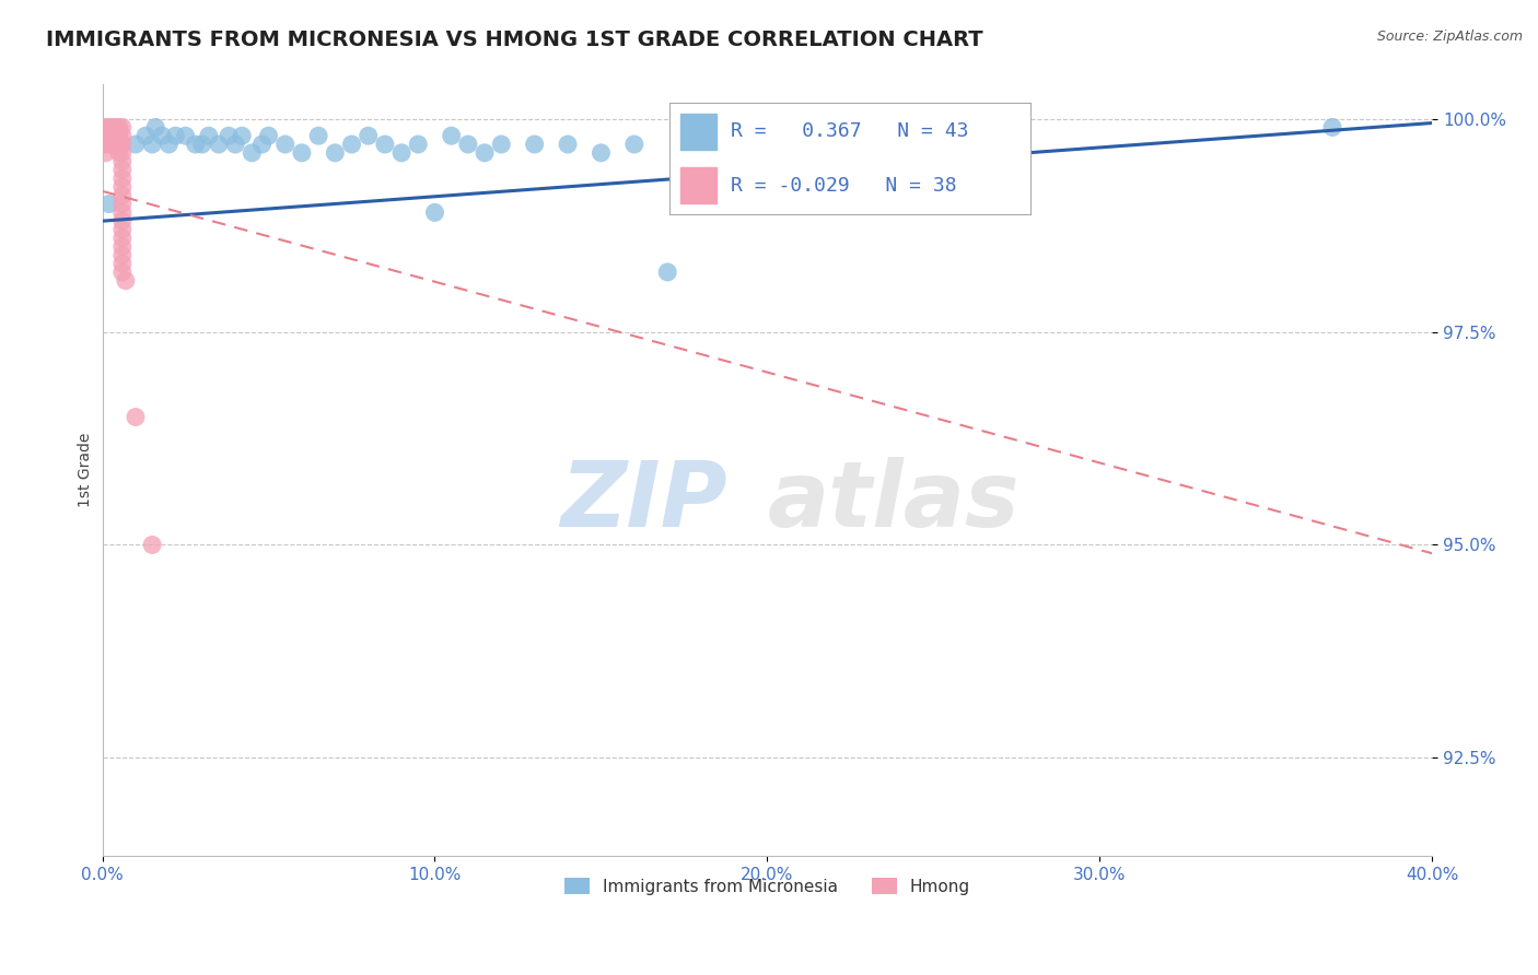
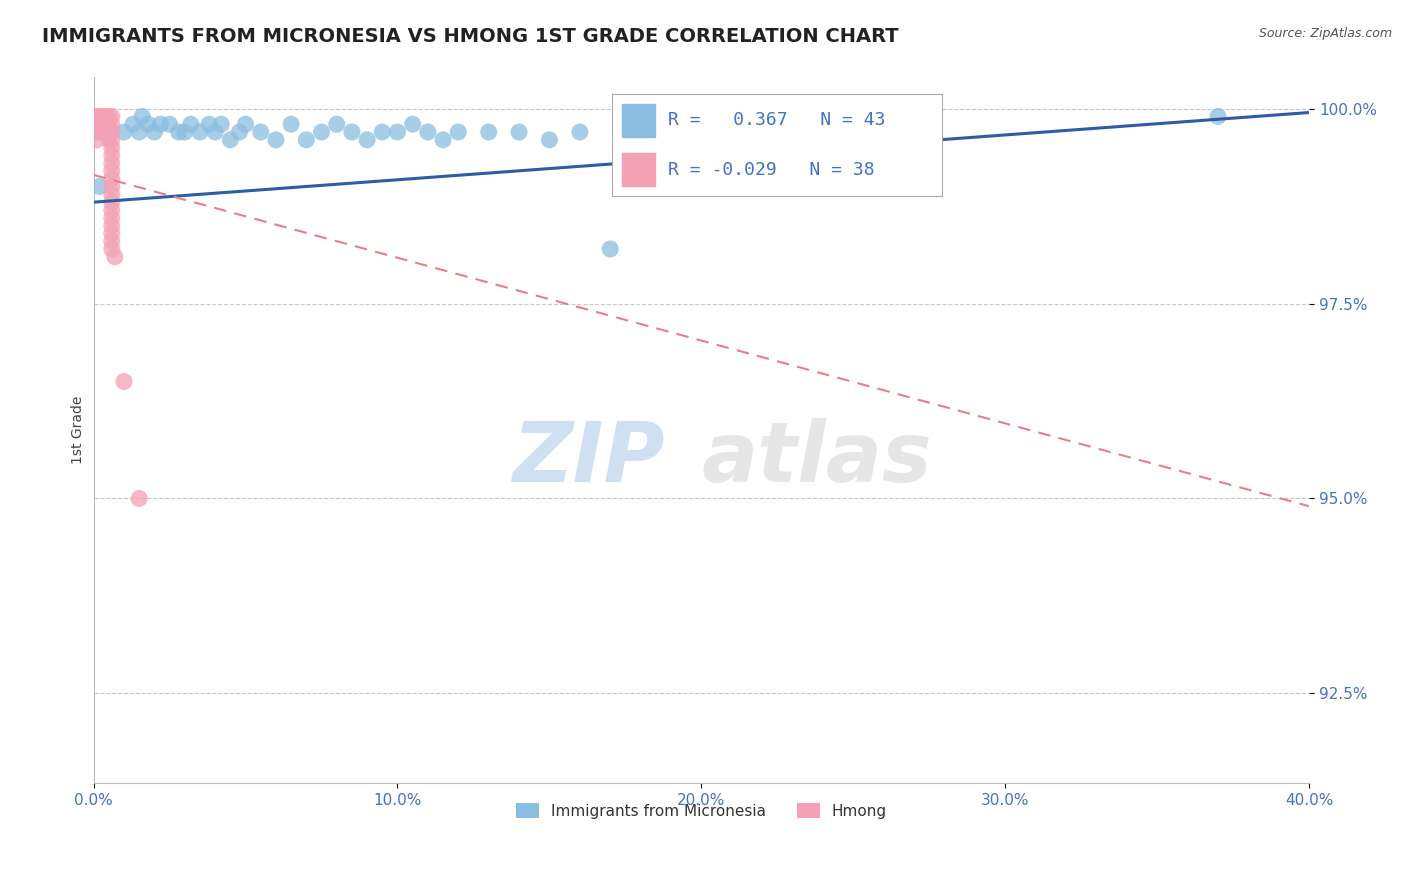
Immigrants from Micronesia/10.0%: 98.9% -> 99.7%
